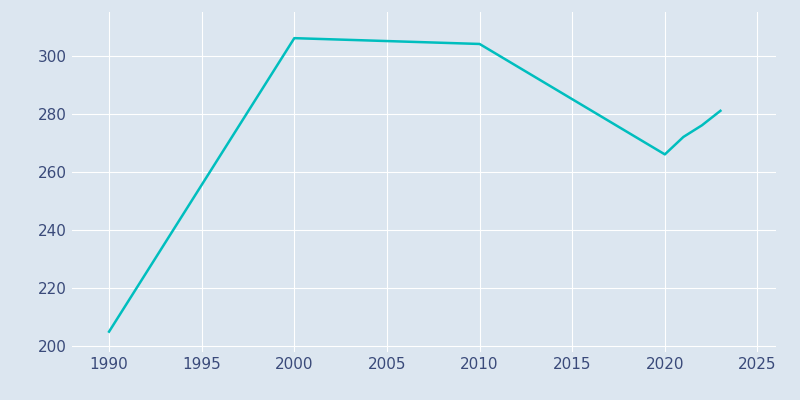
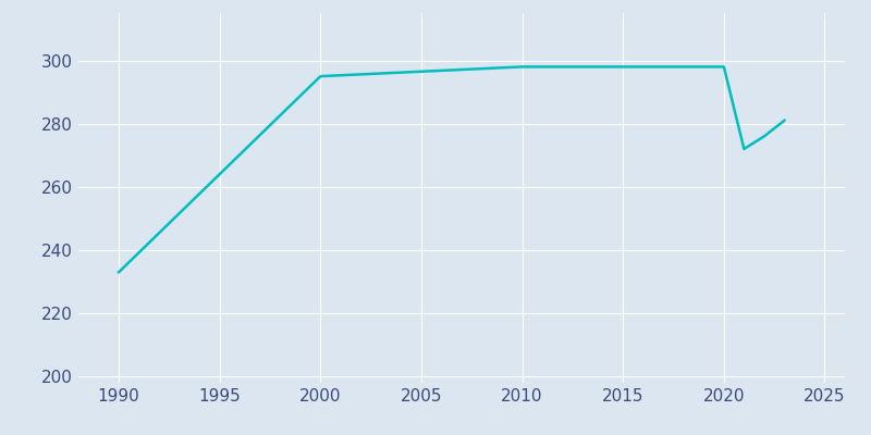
1990: 205 -> 233
2000: 306 -> 295
2010: 304 -> 298
2020: 266 -> 298
